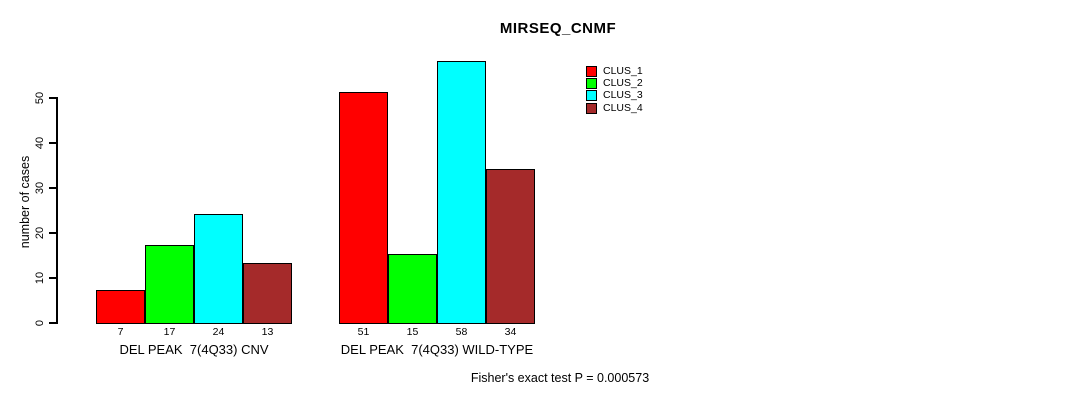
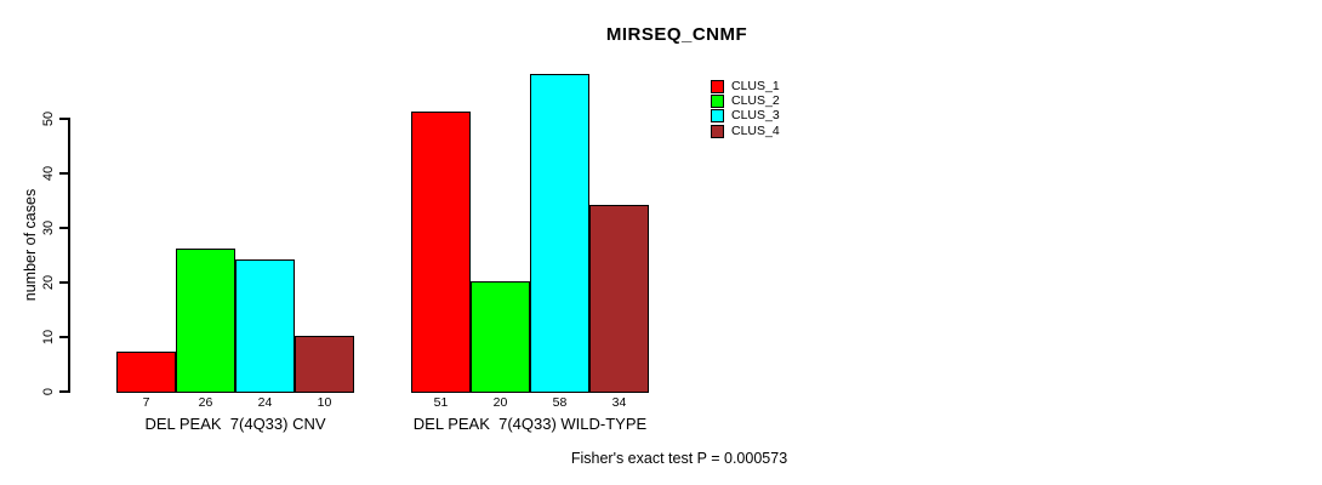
CLUS_2/DEL PEAK 7(4Q33) CNV: 17 -> 26
CLUS_4/DEL PEAK 7(4Q33) CNV: 13 -> 10
CLUS_2/DEL PEAK 7(4Q33) WILD-TYPE: 15 -> 20
